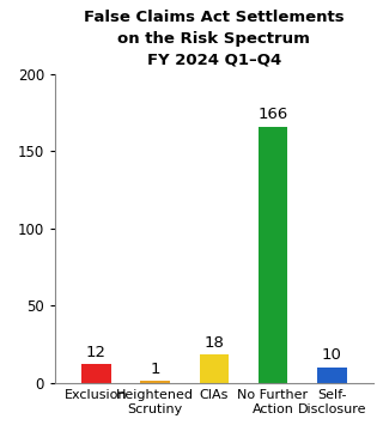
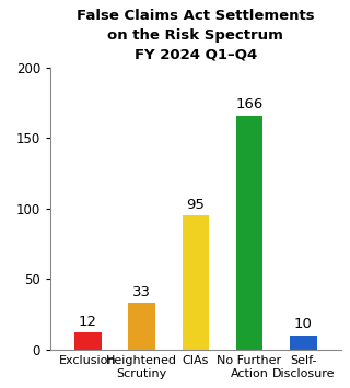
Heightened Scrutiny: 1 -> 33
CIAs: 18 -> 95
